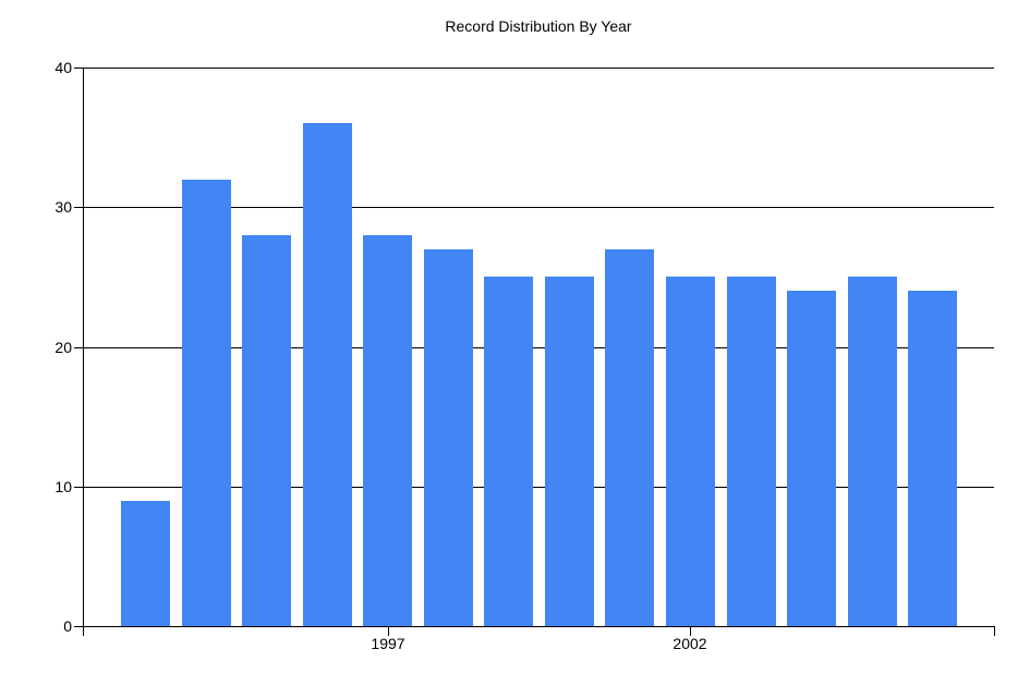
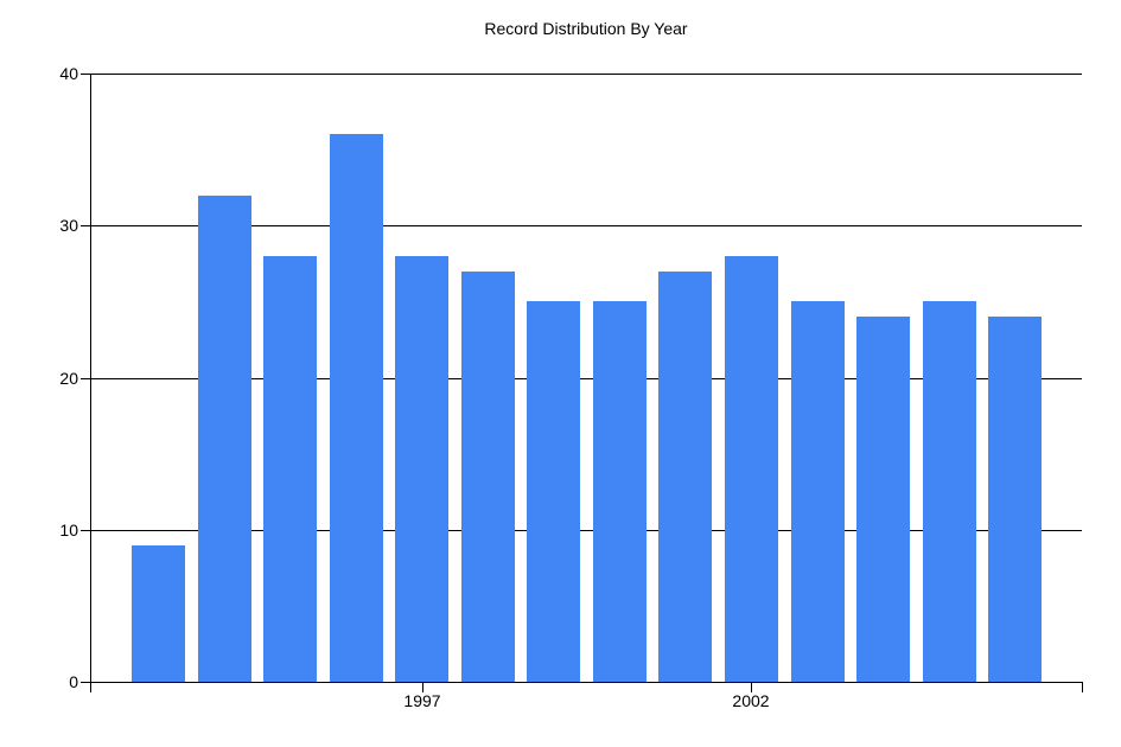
2002: 25 -> 28
